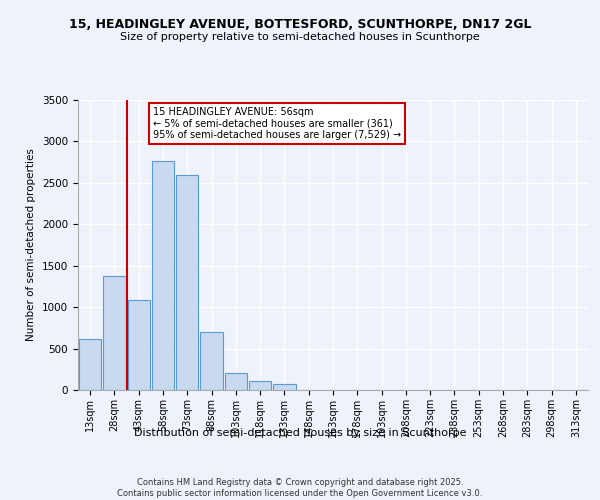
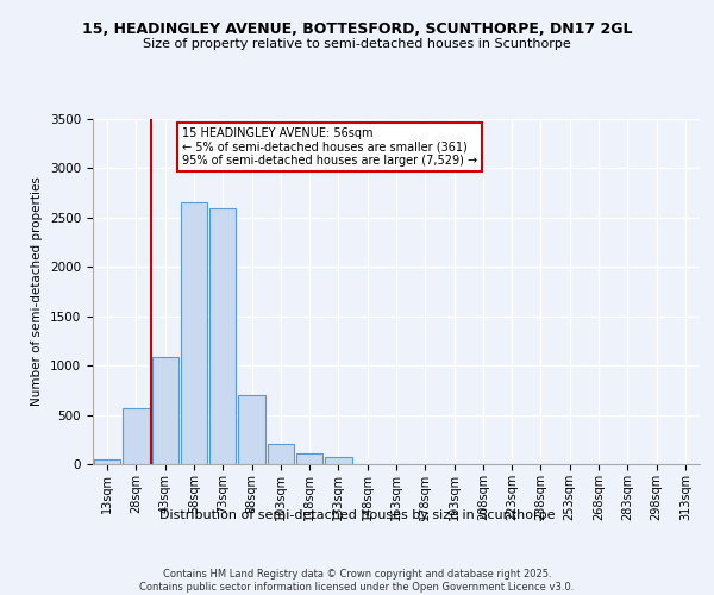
13sqm: 620 -> 50
28sqm: 1380 -> 570
58sqm: 2760 -> 2650
